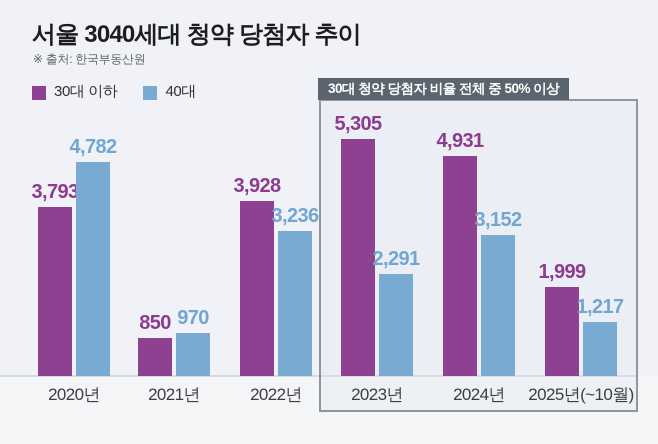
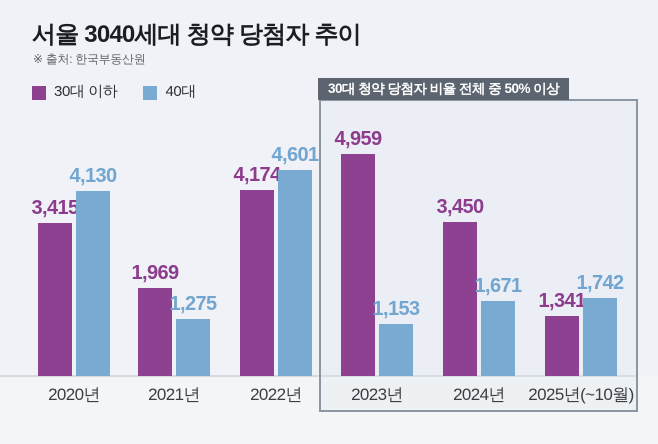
30대 이하/2020년: 3,793 -> 3,415
40대/2020년: 4,782 -> 4,130
30대 이하/2021년: 850 -> 1,969
40대/2021년: 970 -> 1,275
30대 이하/2022년: 3,928 -> 4,174
40대/2022년: 3,236 -> 4,601
30대 이하/2023년: 5,305 -> 4,959
40대/2023년: 2,291 -> 1,153
30대 이하/2024년: 4,931 -> 3,450
40대/2024년: 3,152 -> 1,671
30대 이하/2025년(~10월): 1,999 -> 1,341
40대/2025년(~10월): 1,217 -> 1,742
